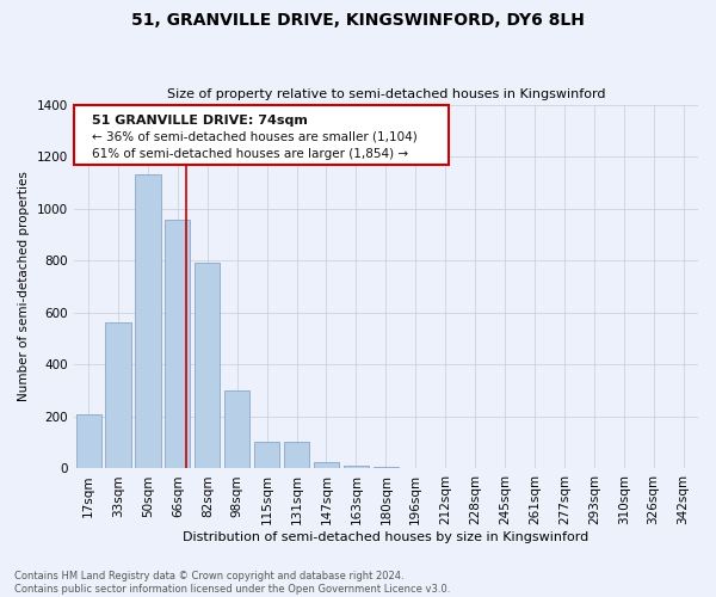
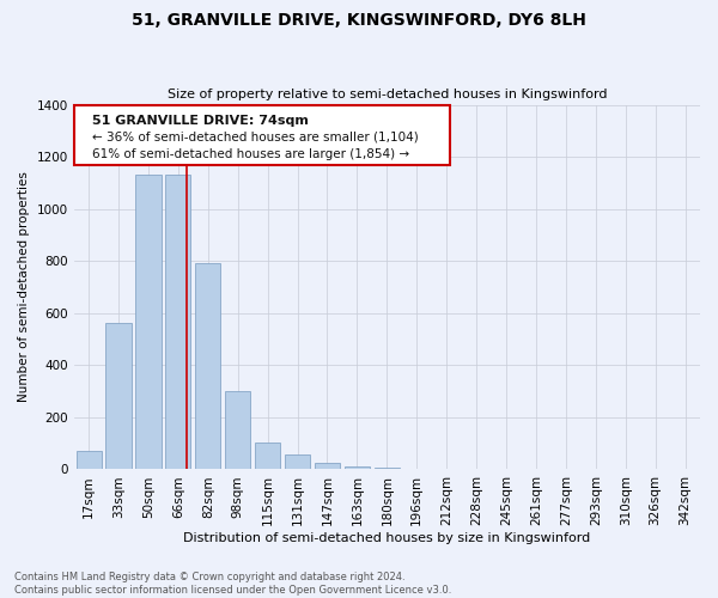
17sqm: 210 -> 70
66sqm: 955 -> 1130
131sqm: 105 -> 55
